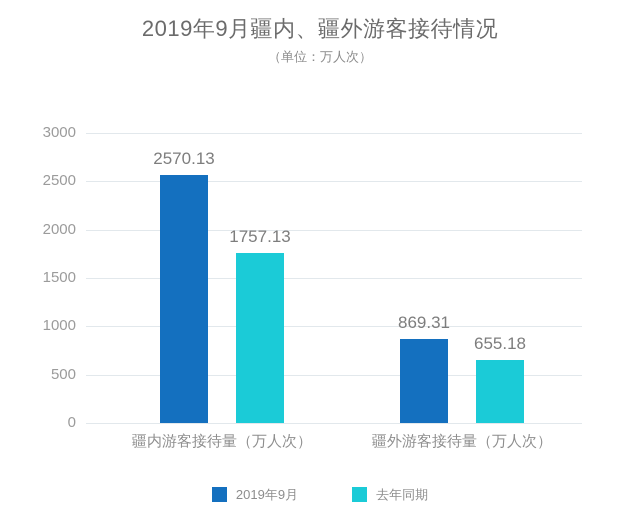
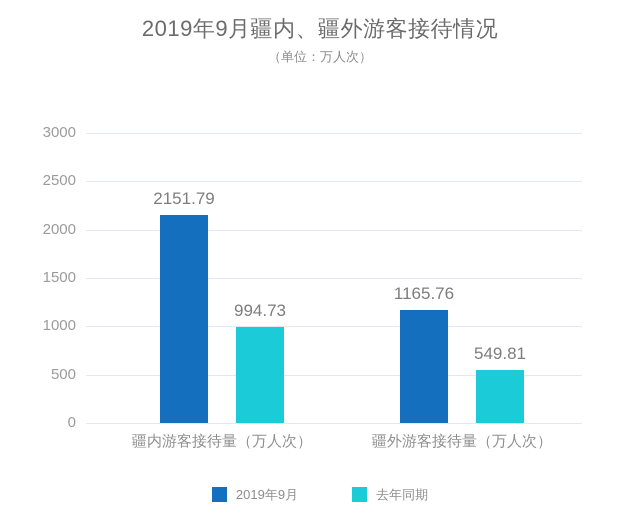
2019年9月/疆内游客接待量（万人次）: 2570.13 -> 2151.79
去年同期/疆内游客接待量（万人次）: 1757.13 -> 994.73
2019年9月/疆外游客接待量（万人次）: 869.31 -> 1165.76
去年同期/疆外游客接待量（万人次）: 655.18 -> 549.81
